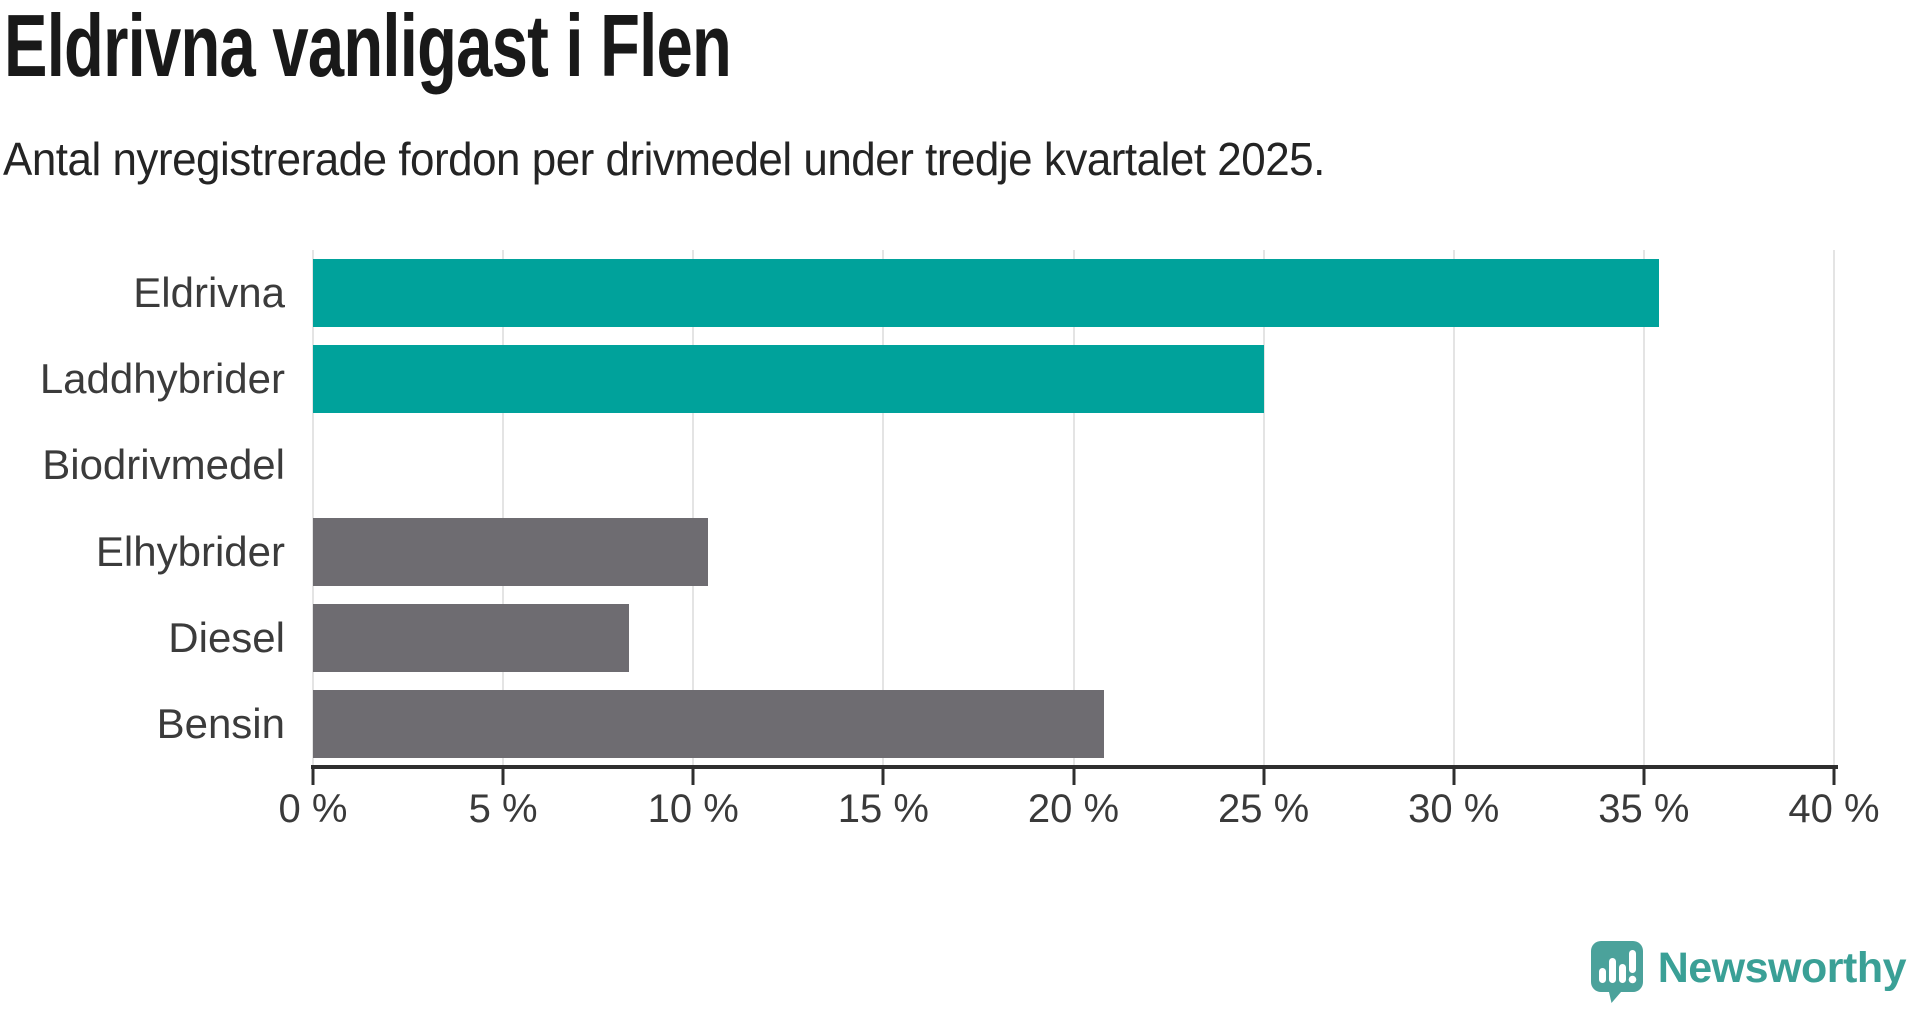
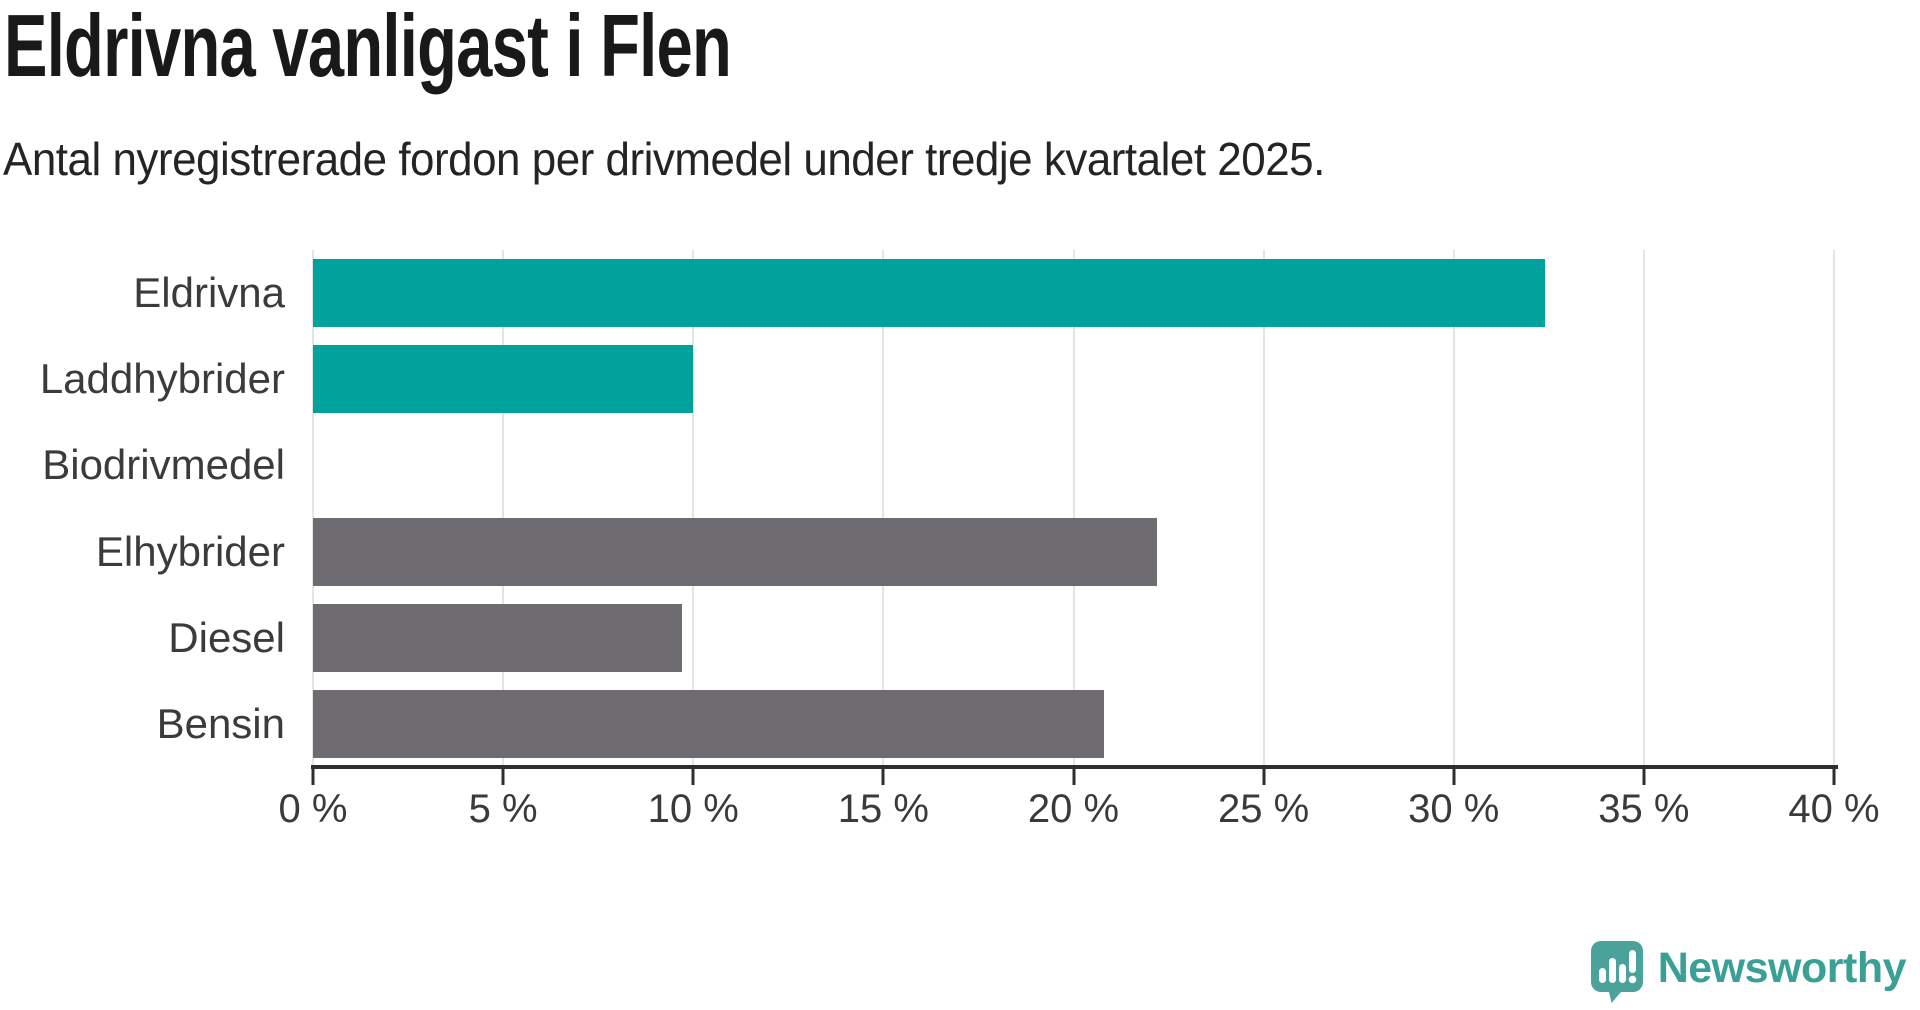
Eldrivna: 35.4% -> 32.4%
Laddhybrider: 25.0% -> 10.0%
Elhybrider: 10.4% -> 22.2%
Diesel: 8.3% -> 9.7%
